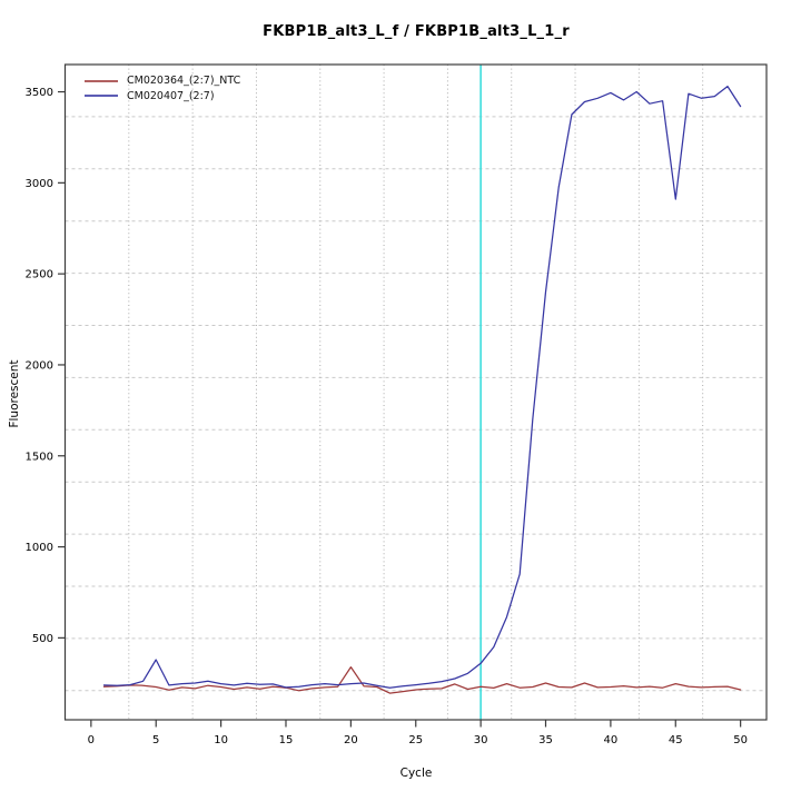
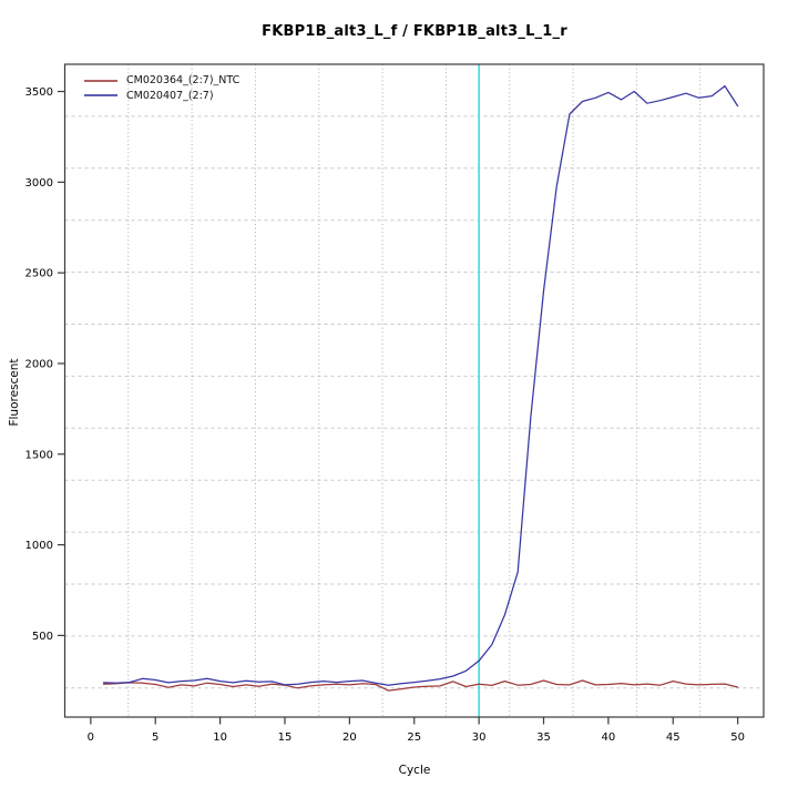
CM020407_(2:7)/5: 380 -> 260
CM020364_(2:7)_NTC/20: 340 -> 230
CM020407_(2:7)/45: 2910 -> 3470
